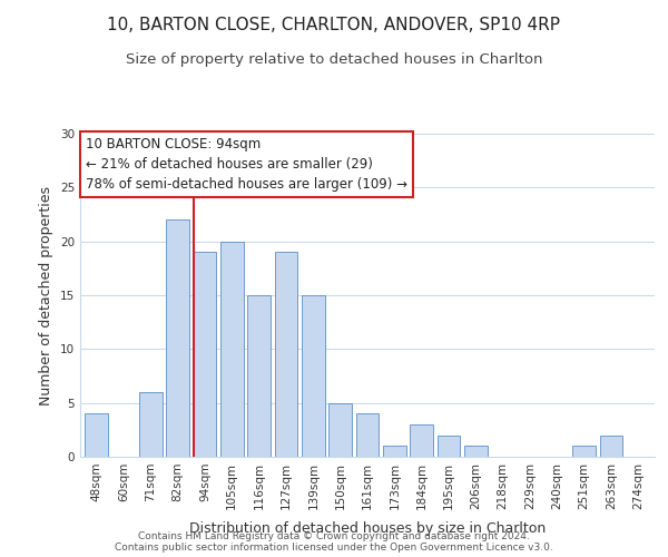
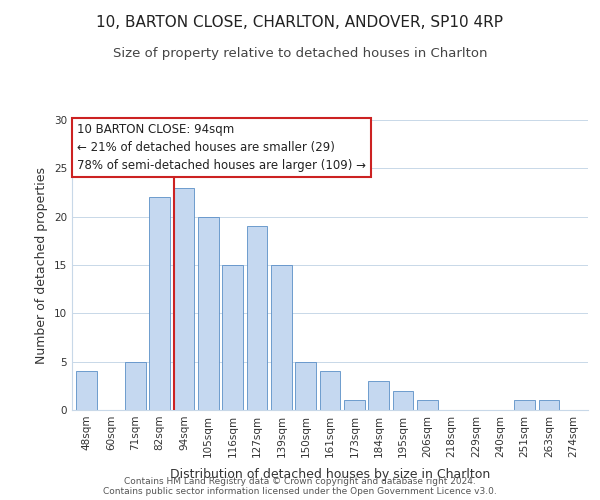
71sqm: 6 -> 5
94sqm: 19 -> 23
263sqm: 2 -> 1
